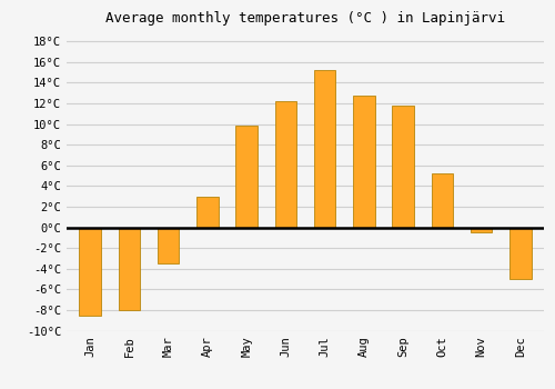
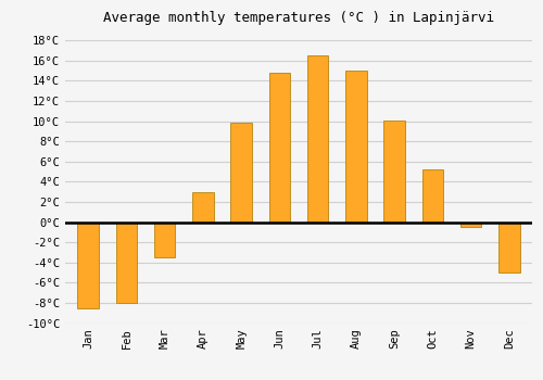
Jun: 12.2°C -> 14.8°C
Jul: 15.2°C -> 16.5°C
Aug: 12.8°C -> 15.0°C
Sep: 11.8°C -> 10.1°C
